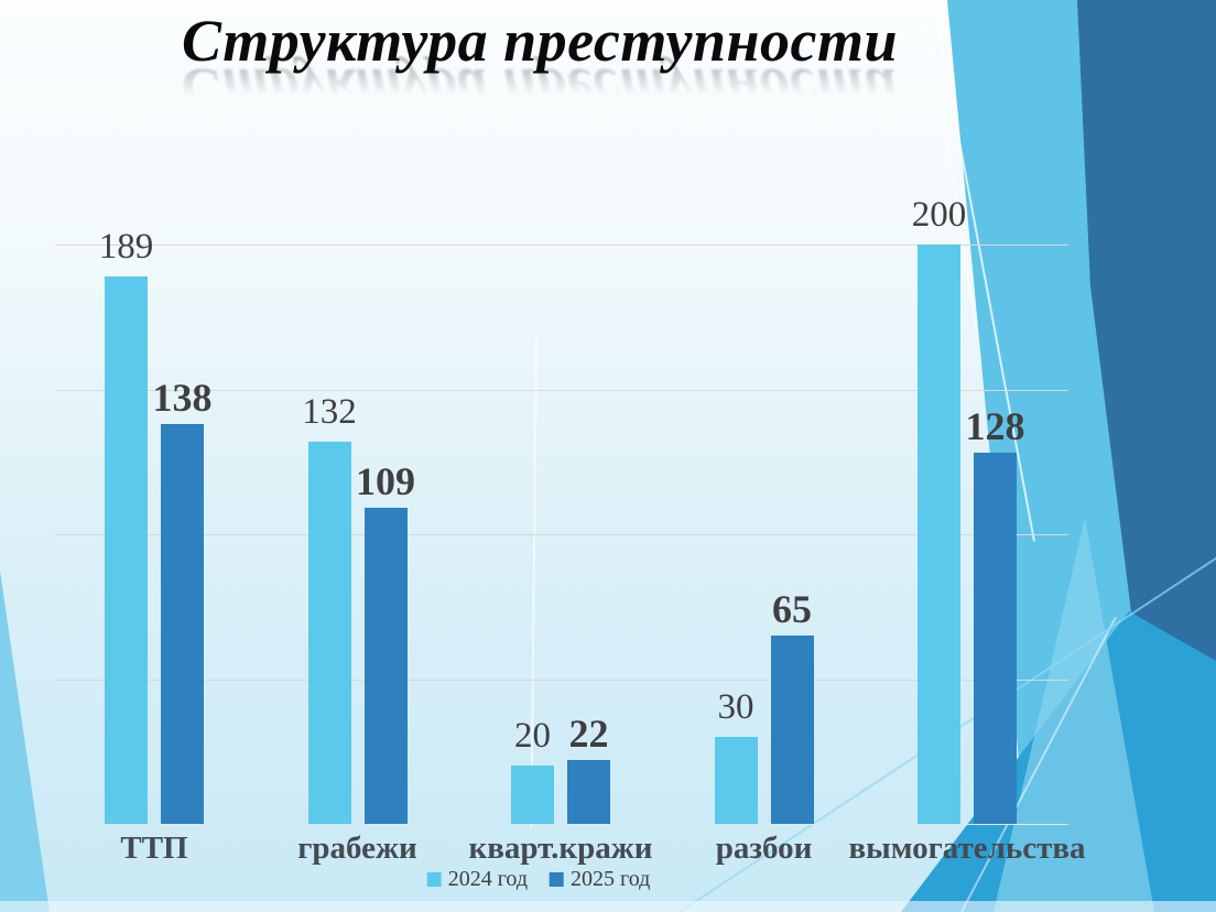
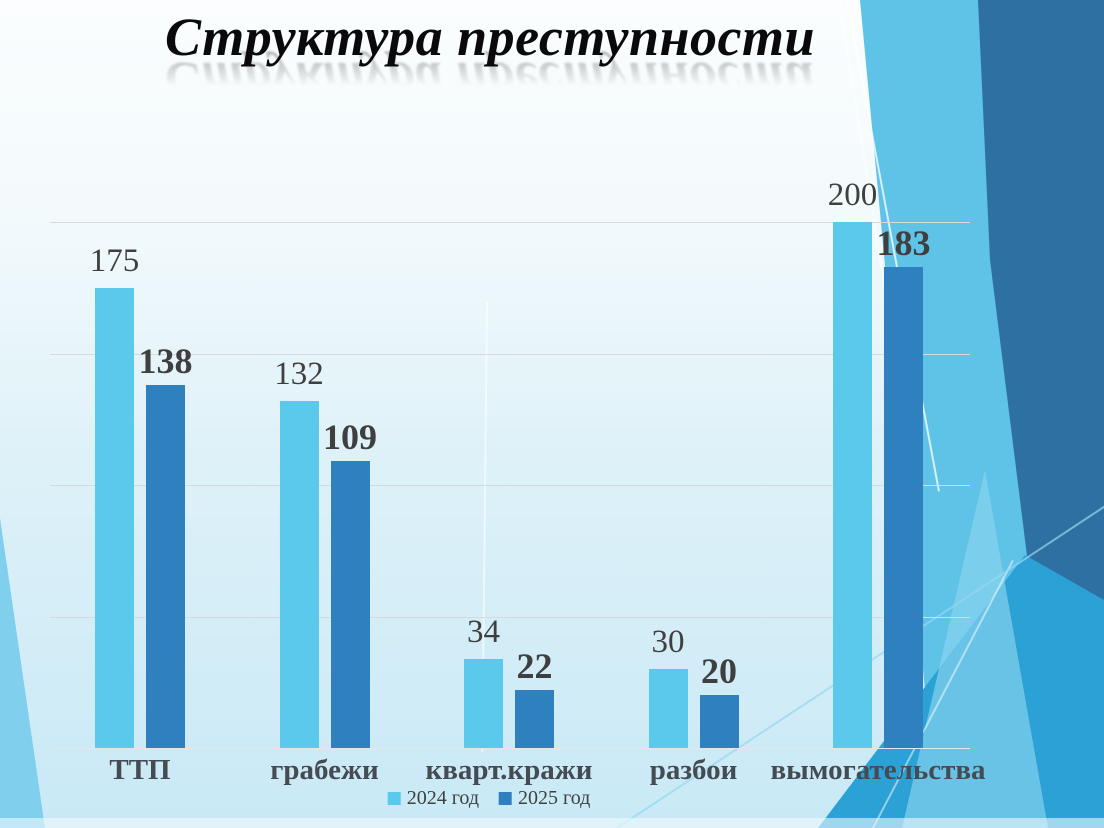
2024 год/ТТП: 189 -> 175
2024 год/кварт.кражи: 20 -> 34
2025 год/разбои: 65 -> 20
2025 год/вымогательства: 128 -> 183
